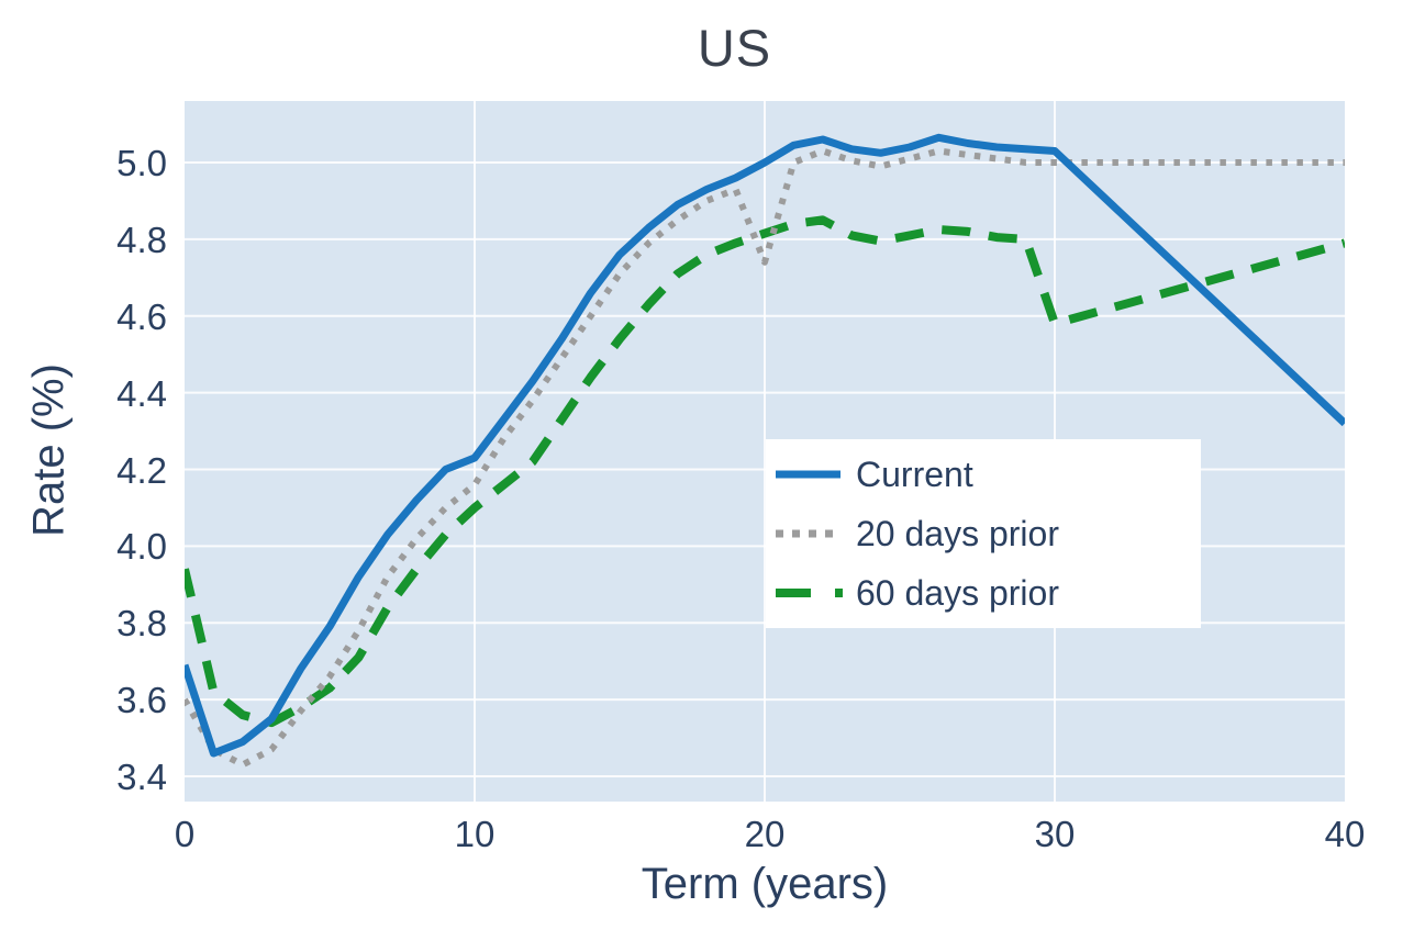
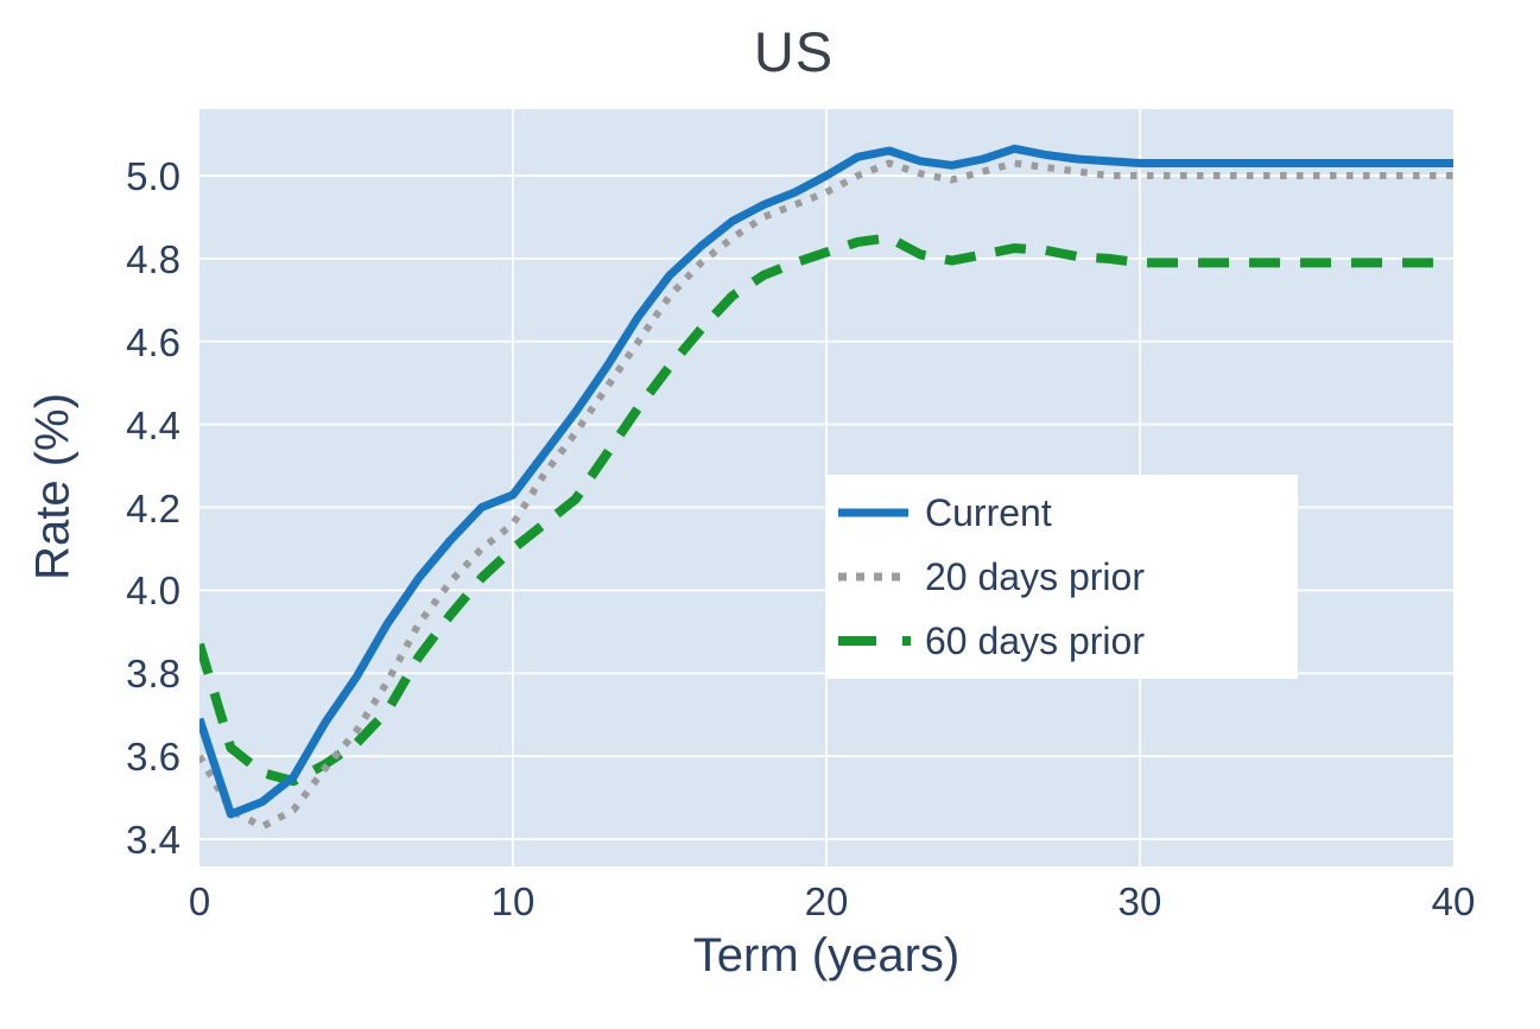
60 days prior/0: 3.94 -> 3.87
20 days prior/20: 4.74 -> 4.96
60 days prior/30: 4.58 -> 4.79
Current/40: 4.32 -> 5.03
